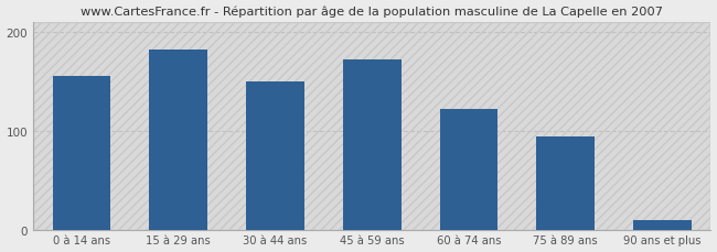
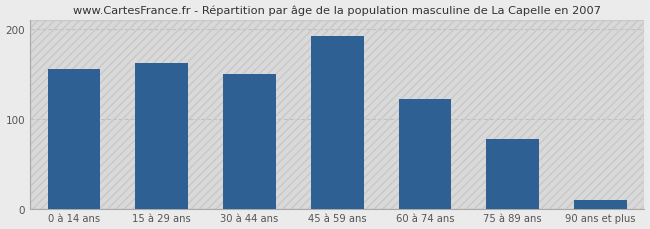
15 à 29 ans: 182 -> 162
45 à 59 ans: 172 -> 192
75 à 89 ans: 94 -> 78
